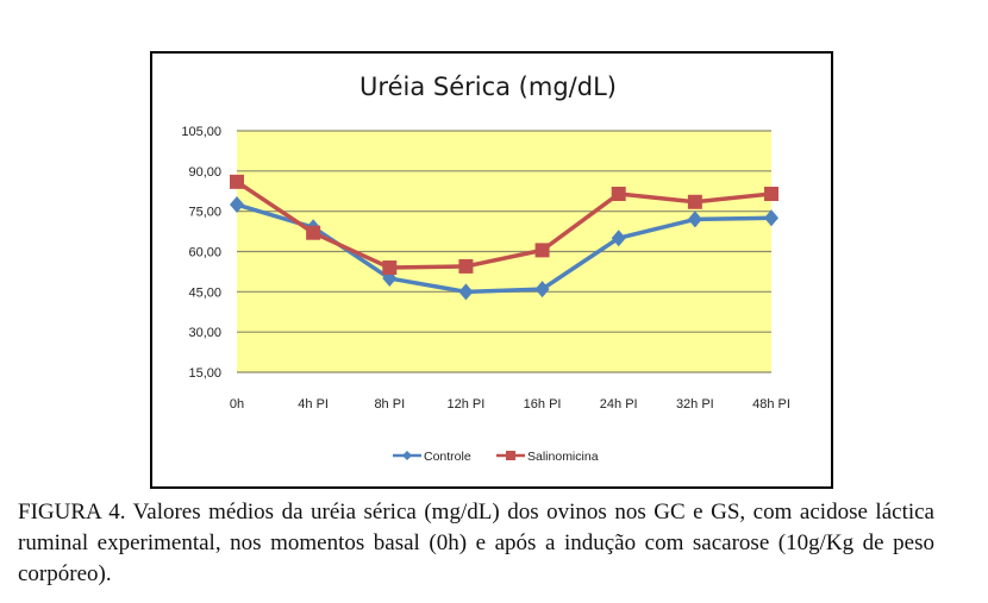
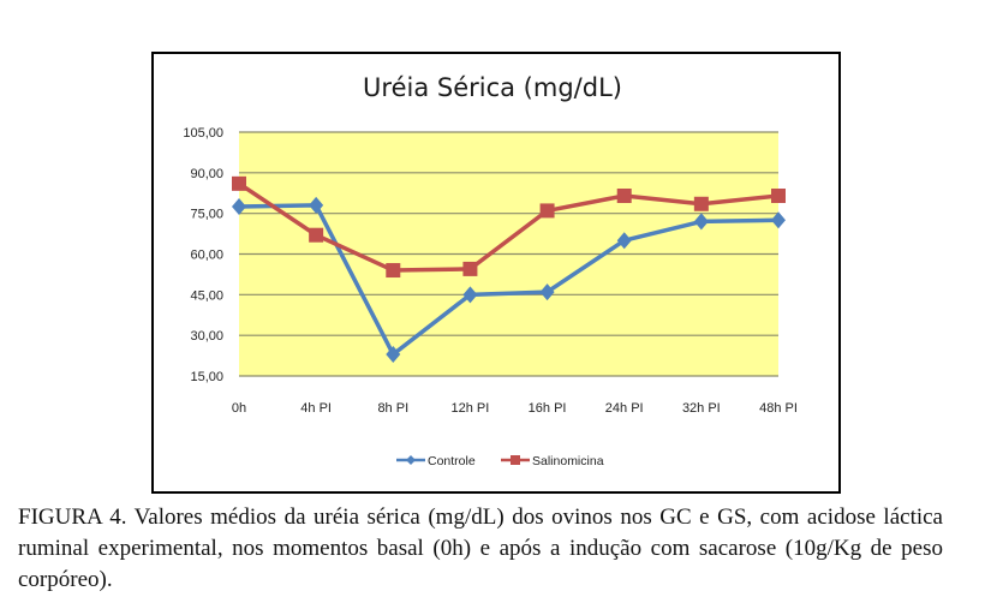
Controle/4h PI: 69 -> 78
Controle/8h PI: 50 -> 23
Salinomicina/16h PI: 60 -> 76
